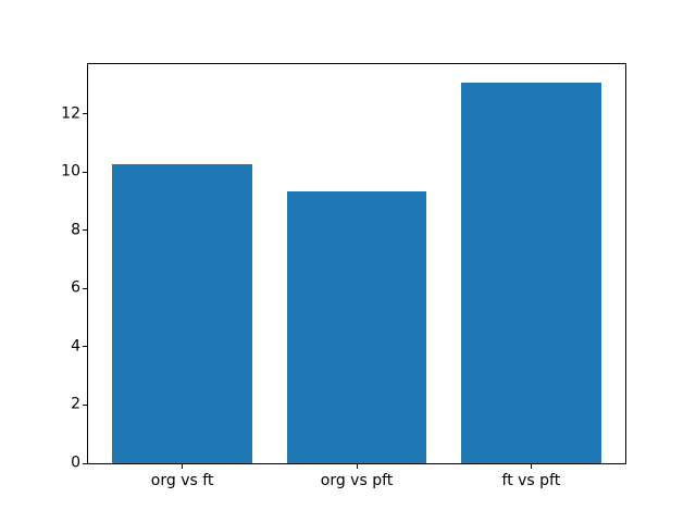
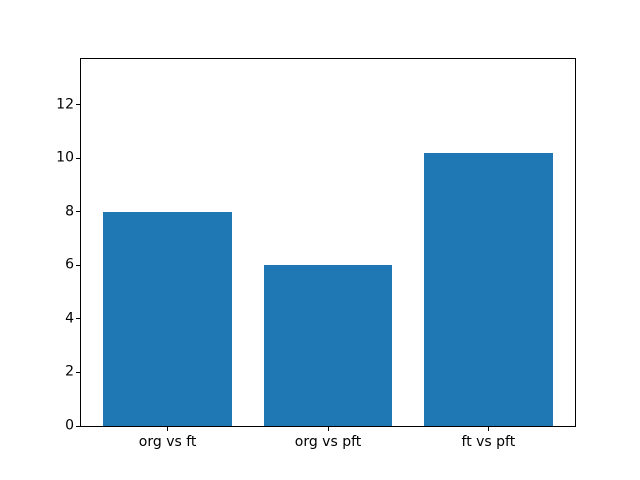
org vs ft: 10.2 -> 8.0
org vs pft: 9.3 -> 6.0
ft vs pft: 13.1 -> 10.2
